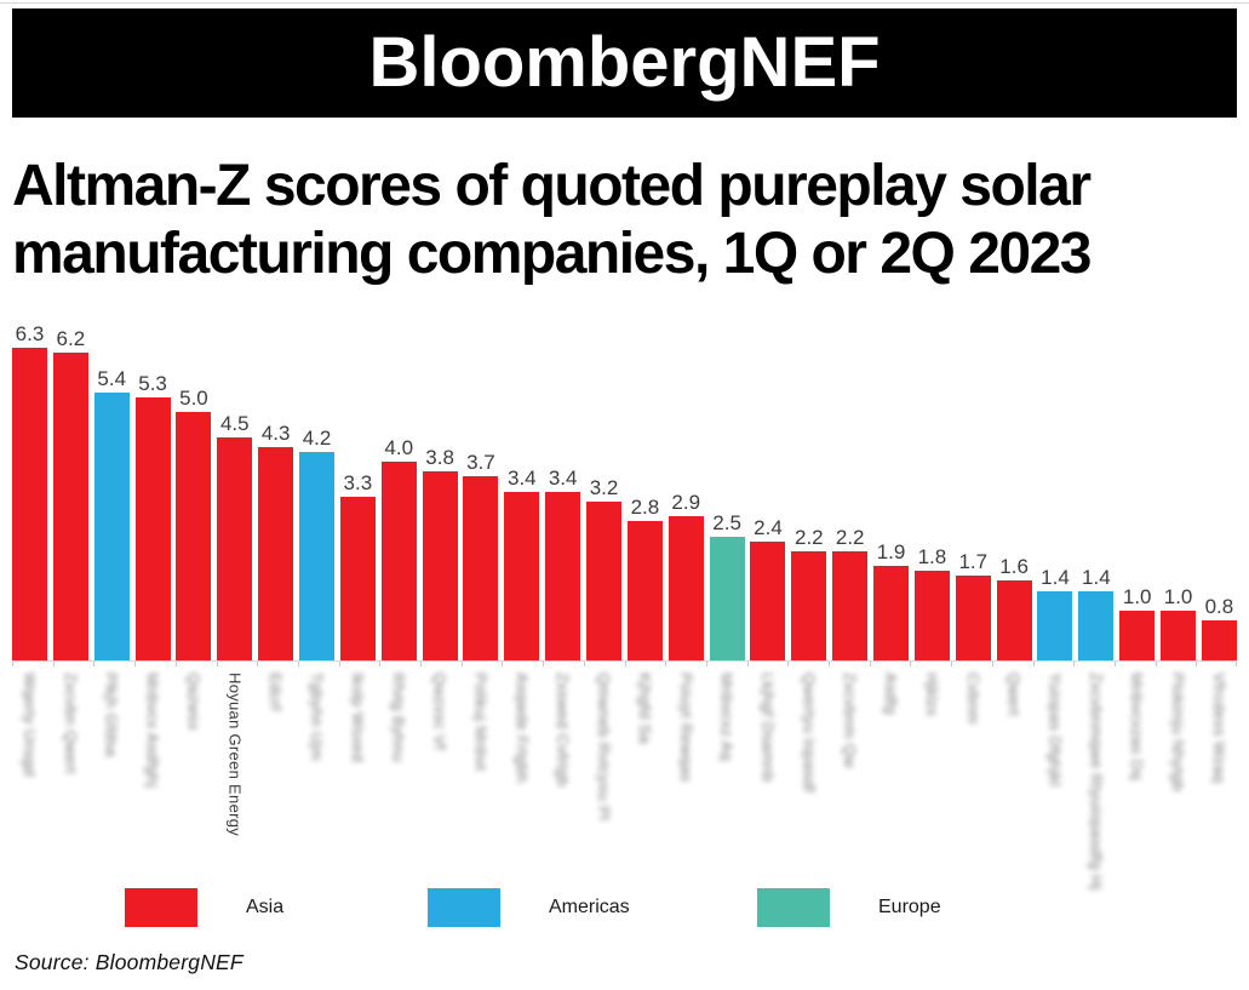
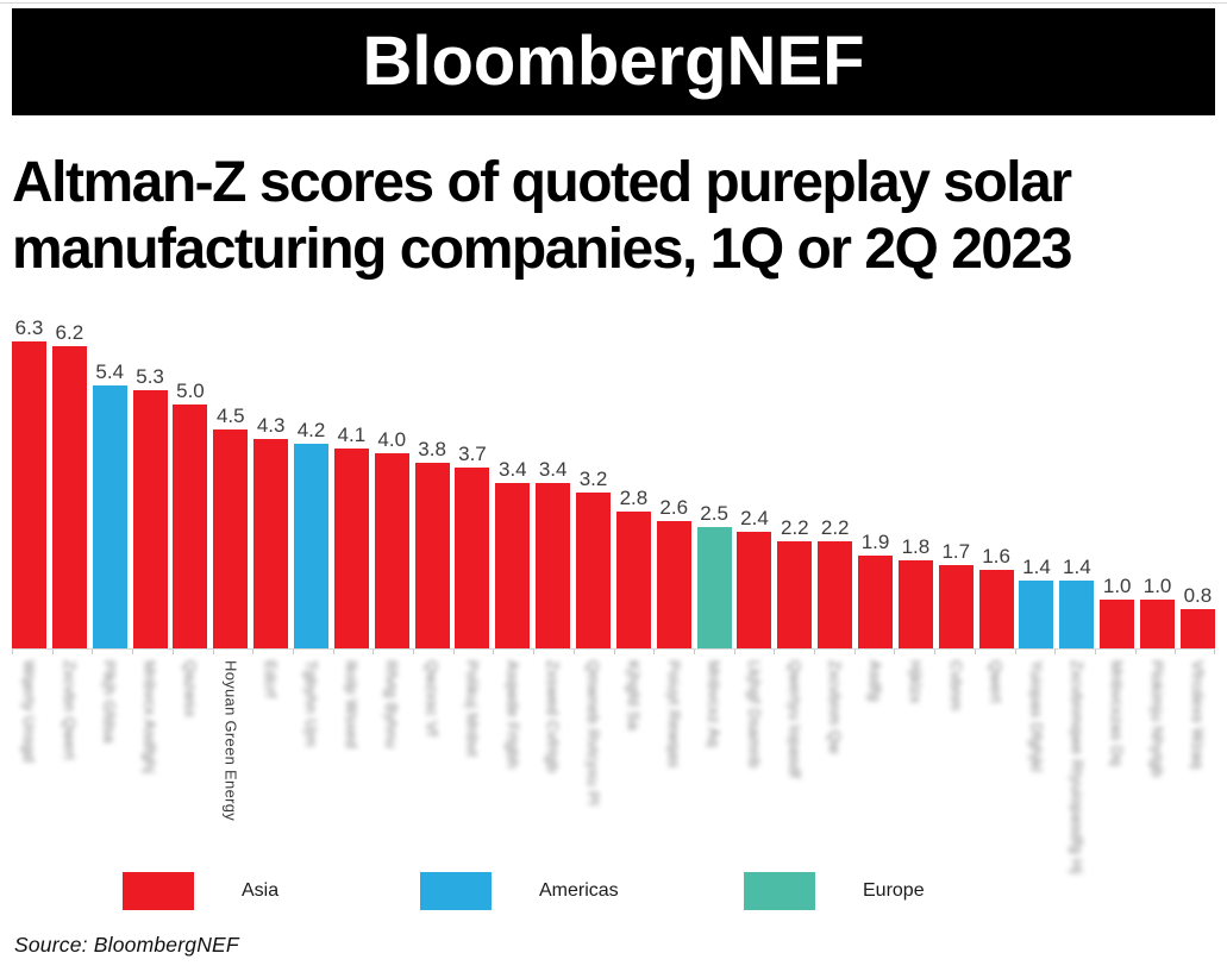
Ikolp Wsxed: 3.3 -> 4.1
Poiuyt Rewqas: 2.9 -> 2.6
